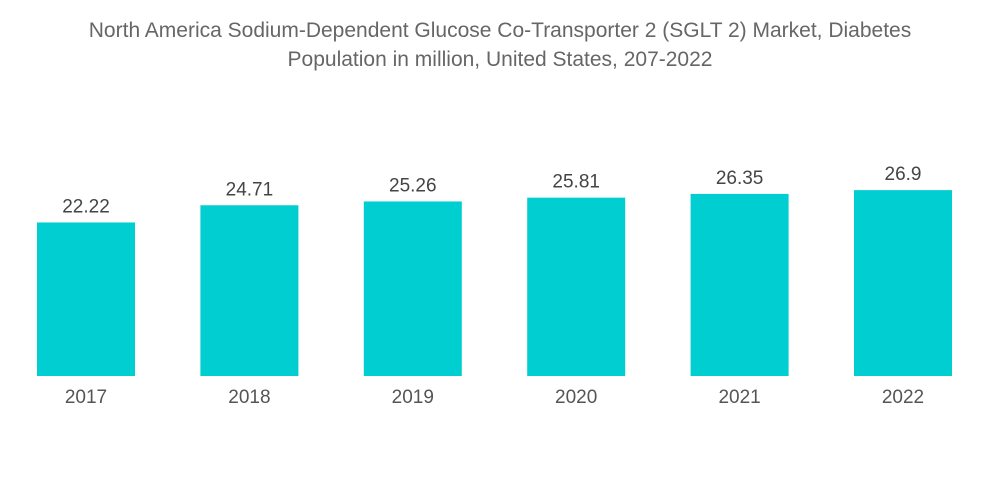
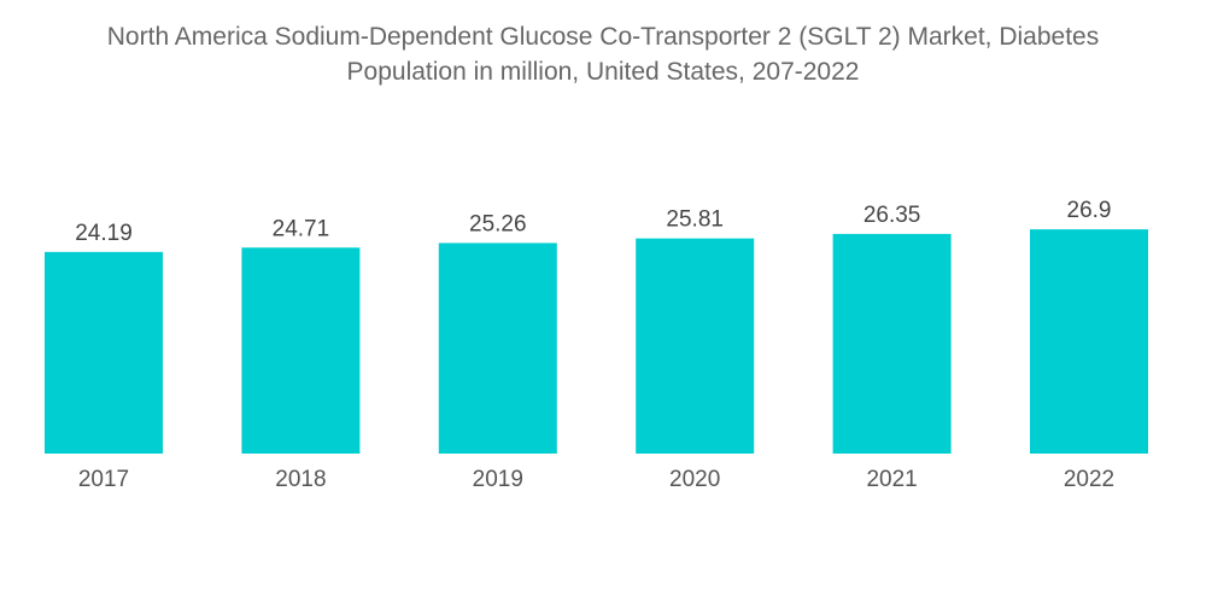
2017: 22.22 -> 24.19
